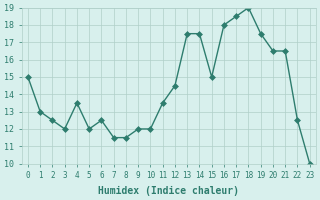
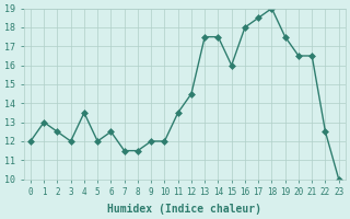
0: 15.0 -> 12.0
15: 15.0 -> 16.0
